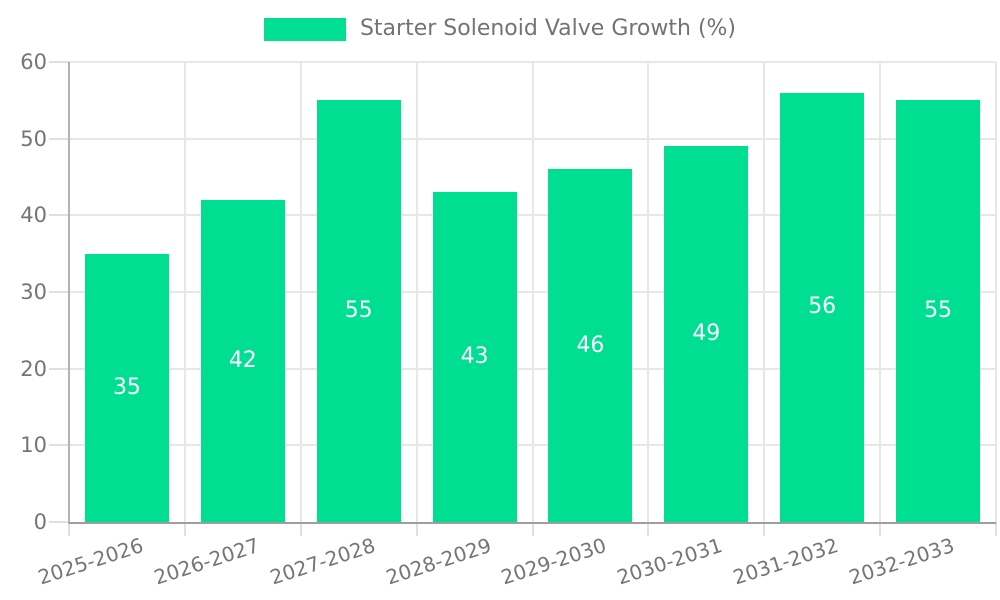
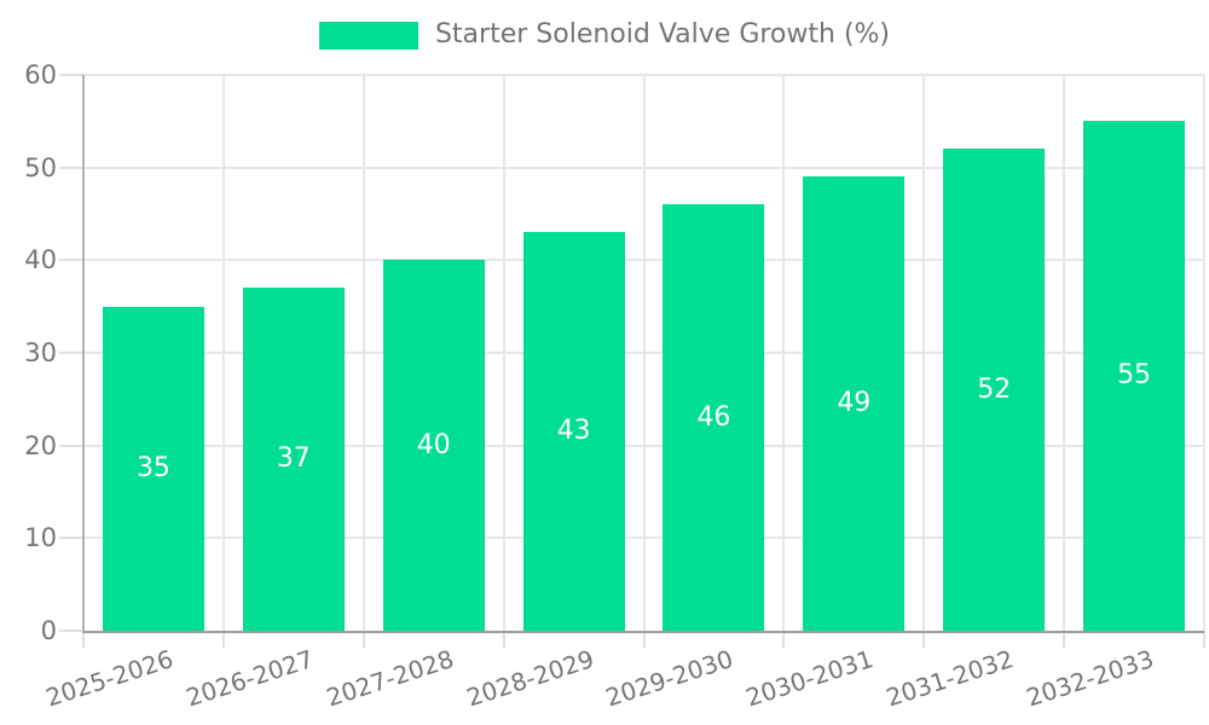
2026-2027: 42 -> 37
2027-2028: 55 -> 40
2031-2032: 56 -> 52
